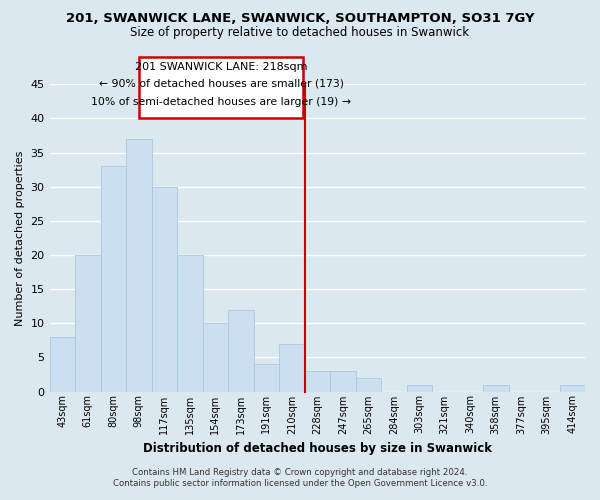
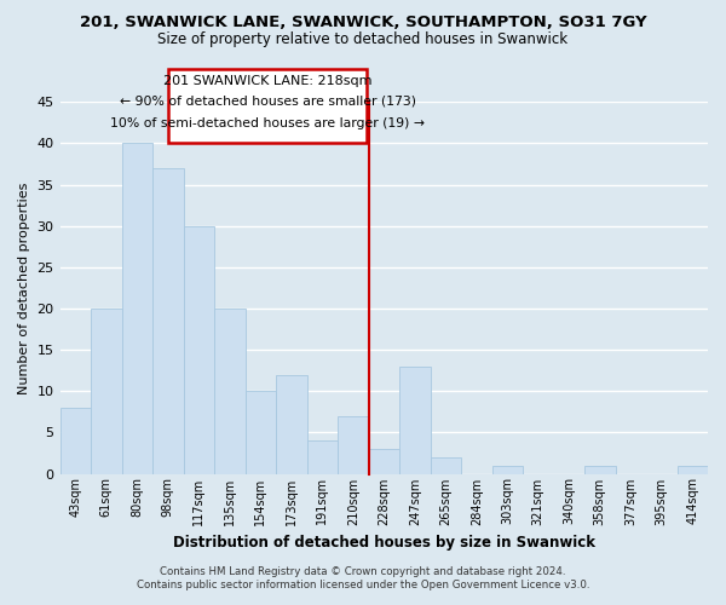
80sqm: 33 -> 40
247sqm: 3 -> 13
